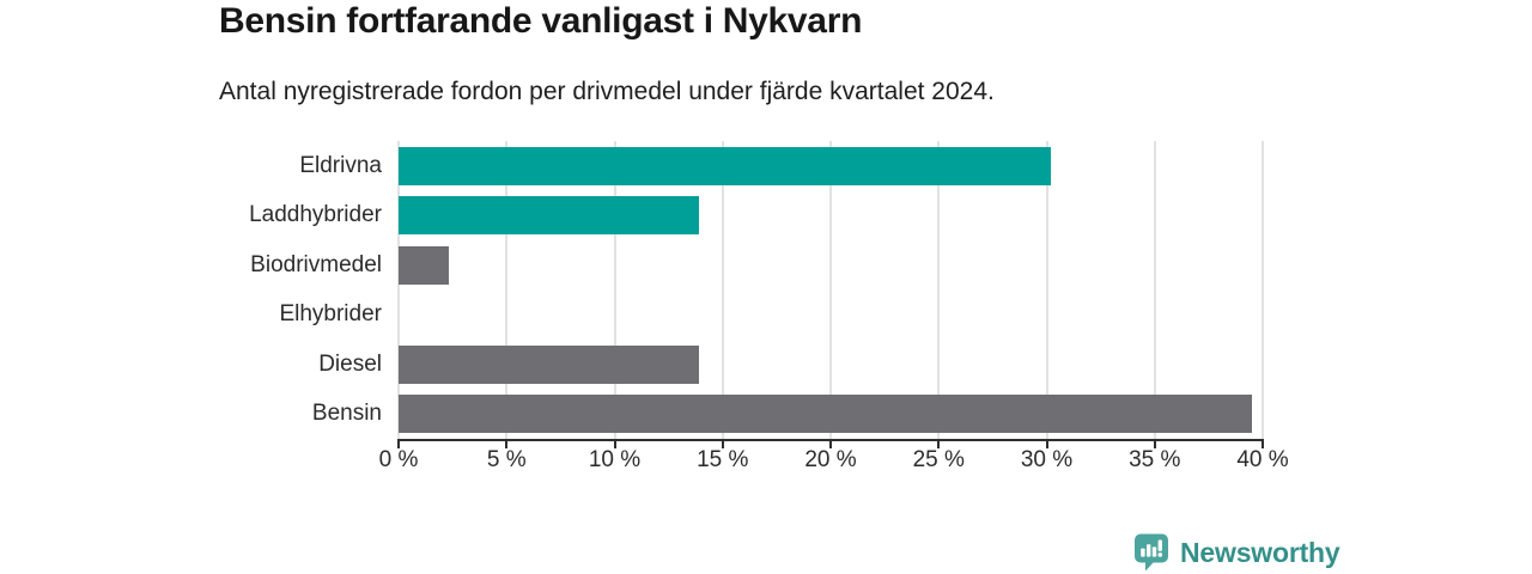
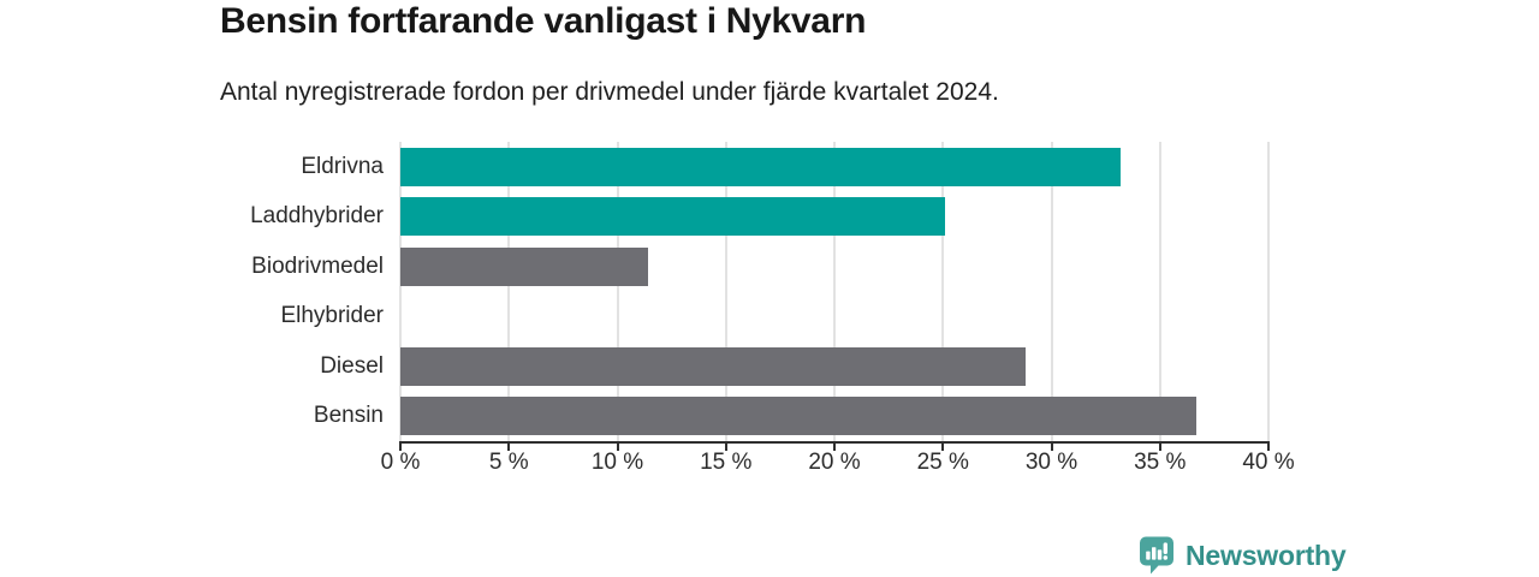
Eldrivna: 30.2% -> 33.2%
Laddhybrider: 13.9% -> 25.1%
Biodrivmedel: 2.3% -> 11.4%
Diesel: 13.9% -> 28.8%
Bensin: 39.5% -> 36.7%
